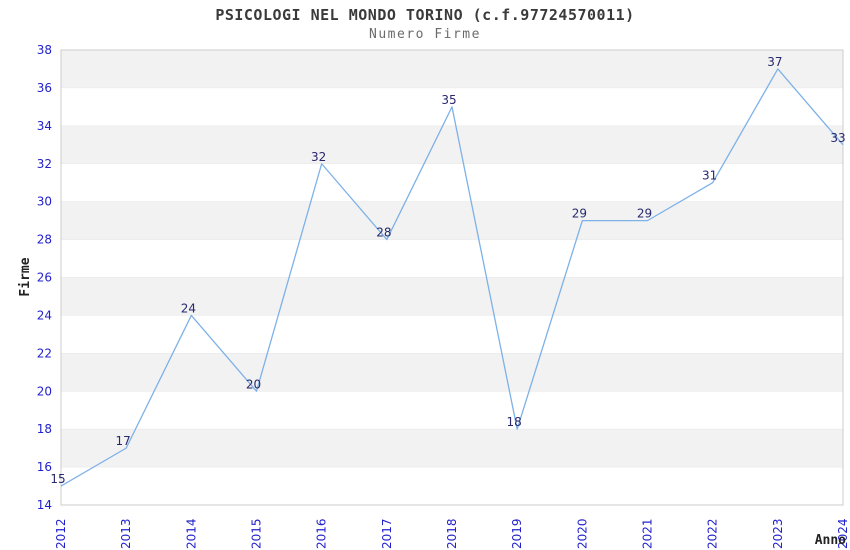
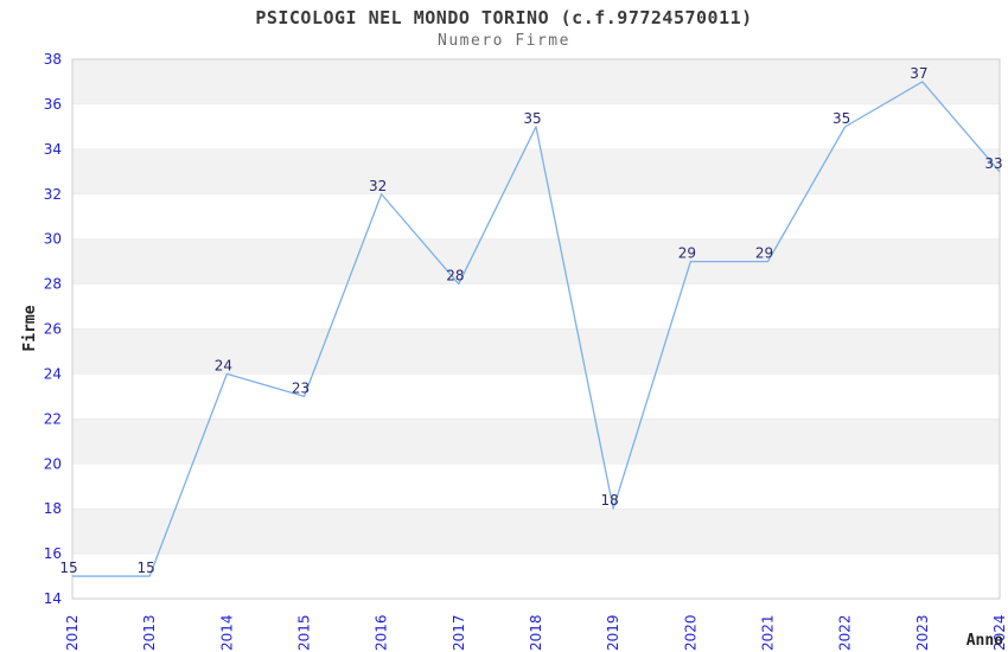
2013: 17 -> 15
2015: 20 -> 23
2022: 31 -> 35
